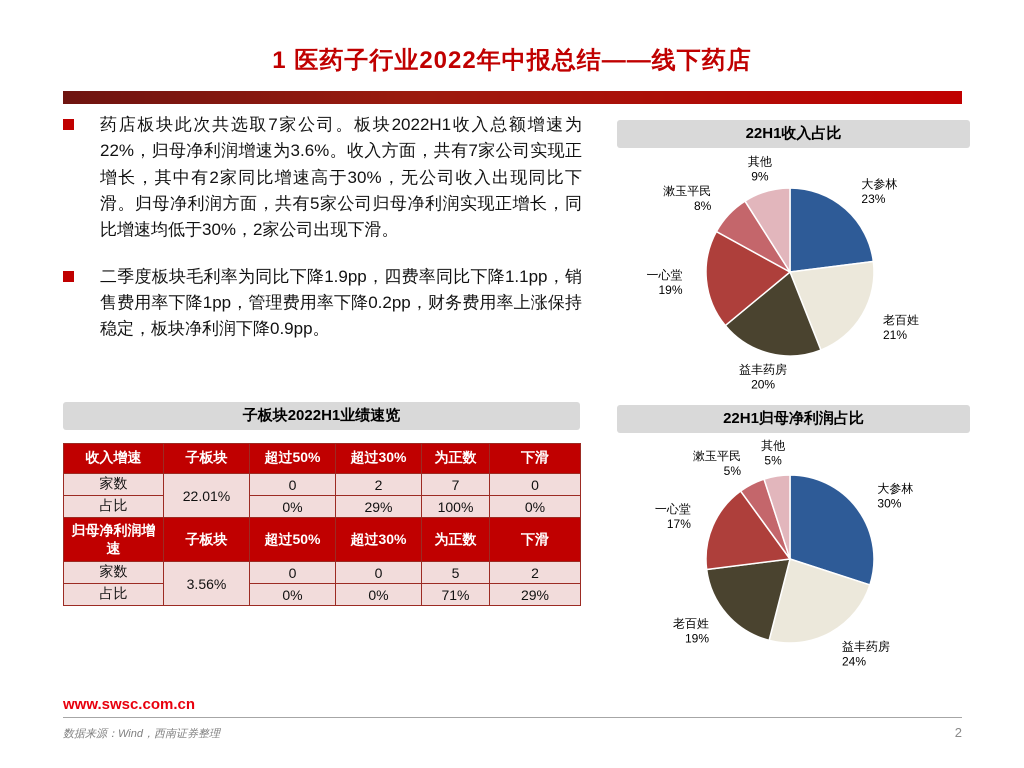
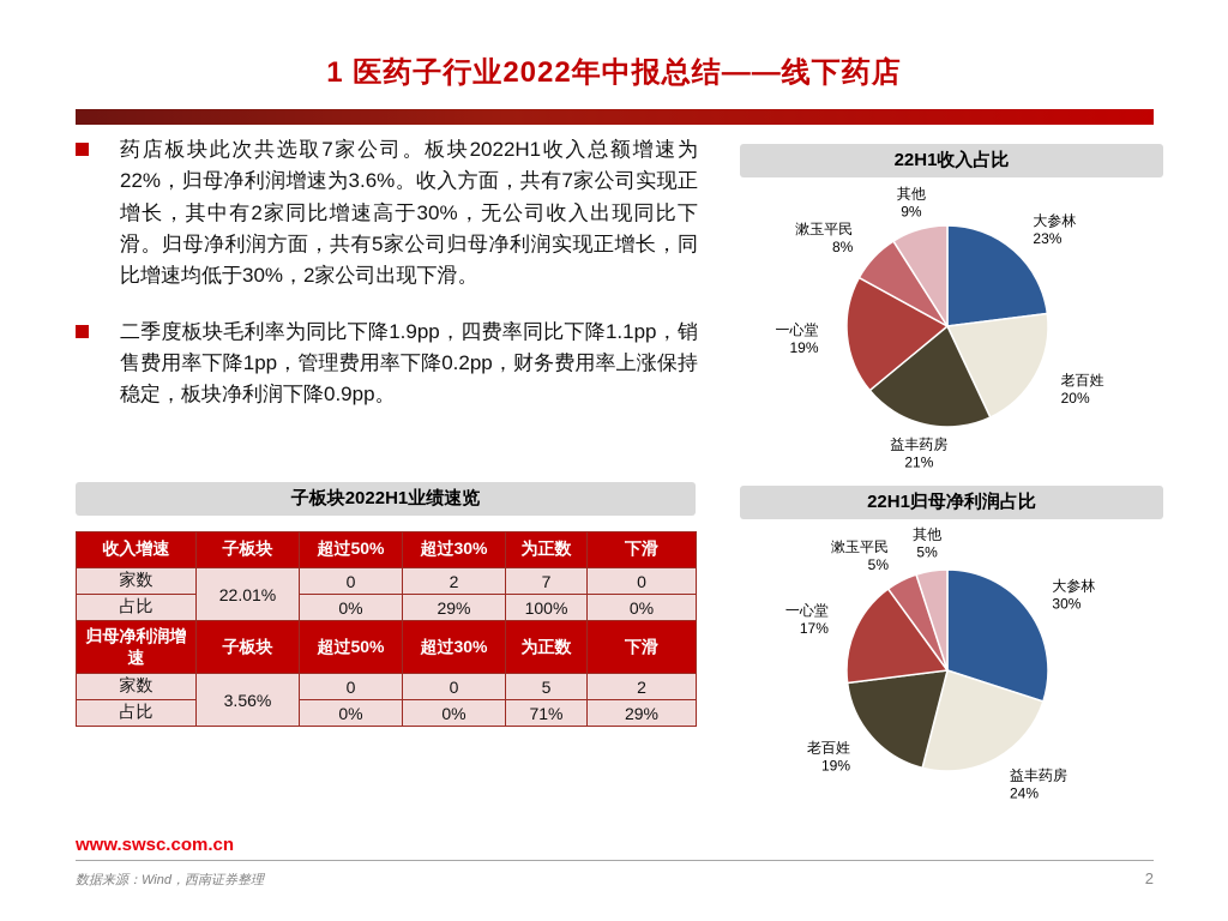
22H1收入占比/老百姓: 21% -> 20%
22H1收入占比/益丰药房: 20% -> 21%
